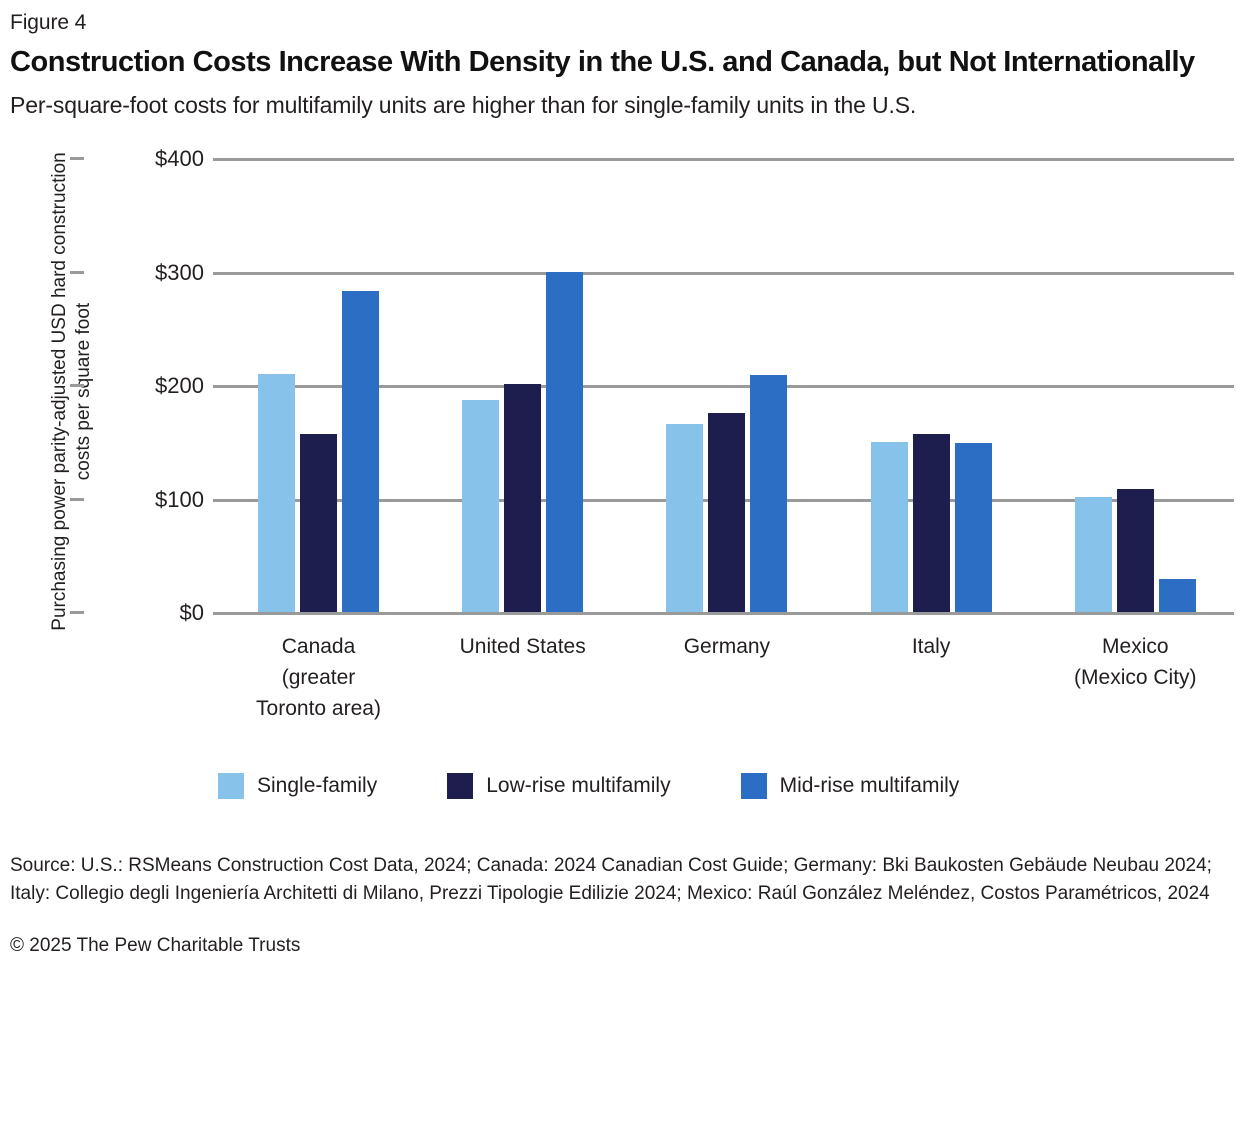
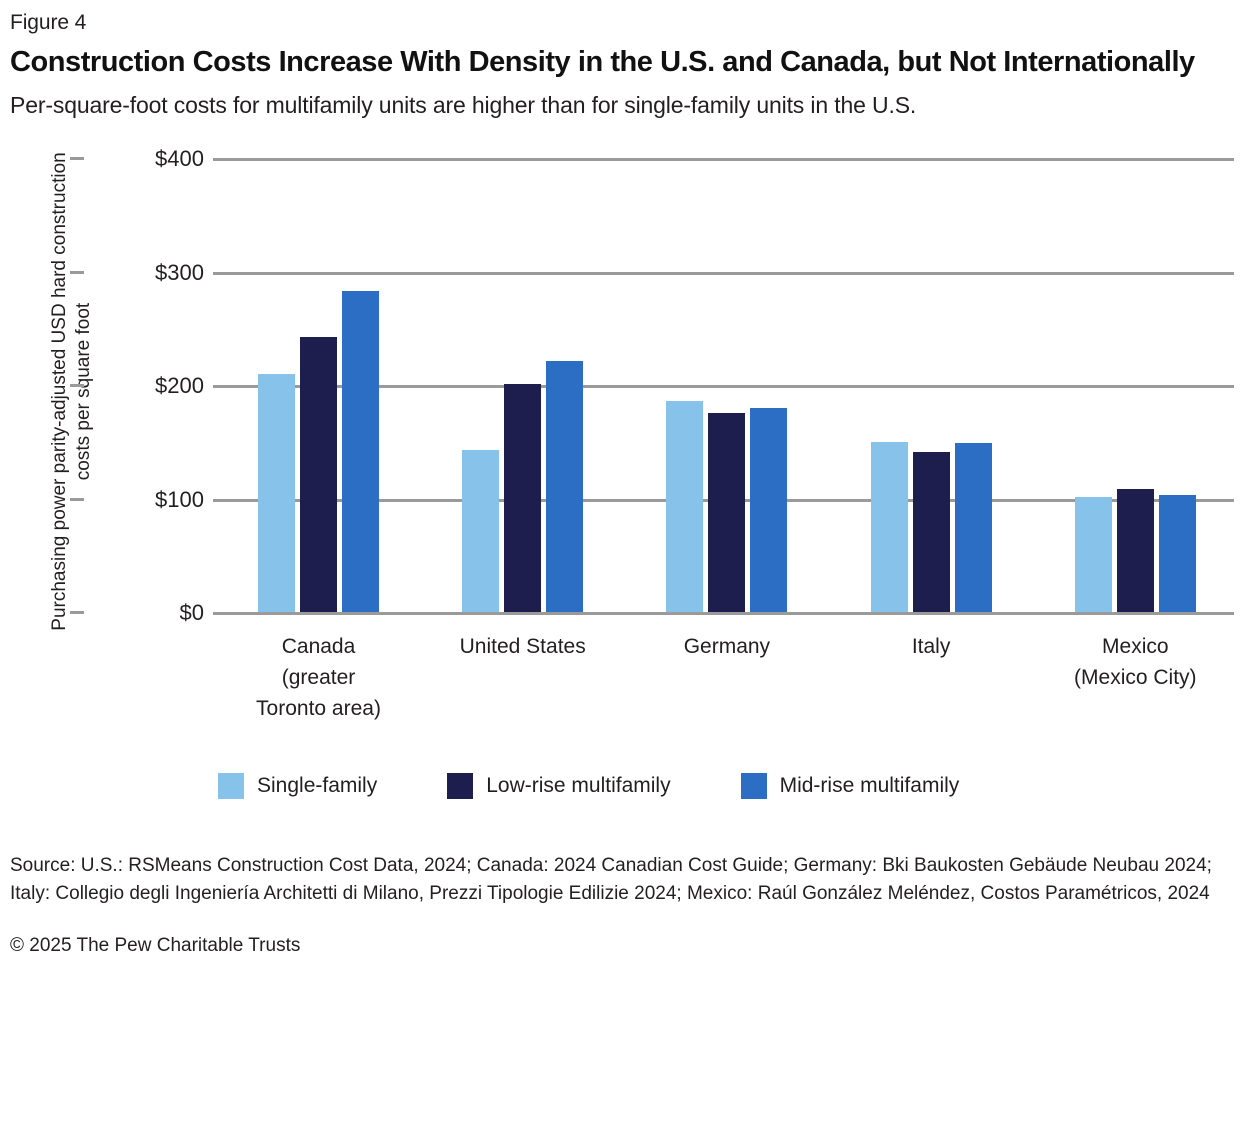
Low-rise multifamily/Canada (greater Toronto area): $157 -> $242
Single-family/United States: $187 -> $143
Mid-rise multifamily/United States: $300 -> $221
Single-family/Germany: $166 -> $186
Mid-rise multifamily/Germany: $209 -> $180
Low-rise multifamily/Italy: $157 -> $141
Mid-rise multifamily/Mexico (Mexico City): $29 -> $103
